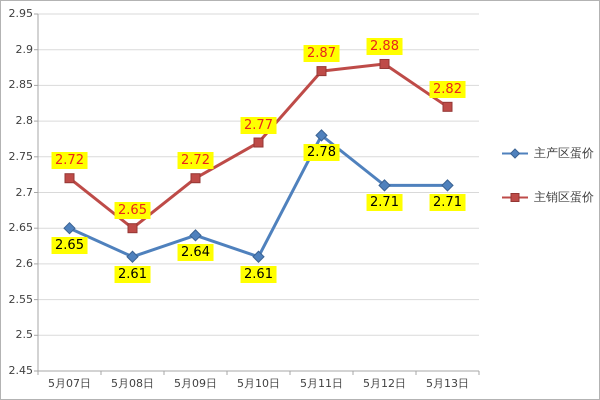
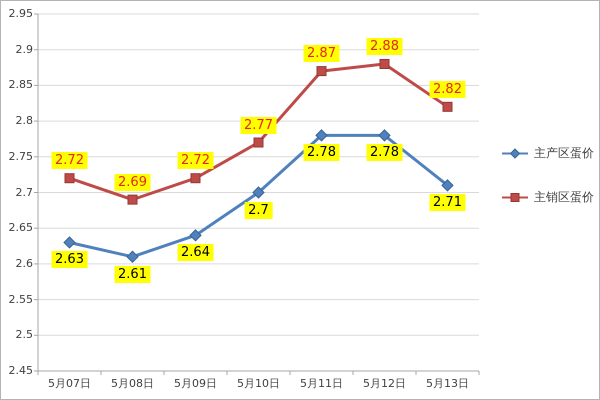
主产区蛋价/5月07日: 2.65 -> 2.63
主销区蛋价/5月08日: 2.65 -> 2.69
主产区蛋价/5月10日: 2.61 -> 2.7
主产区蛋价/5月12日: 2.71 -> 2.78
